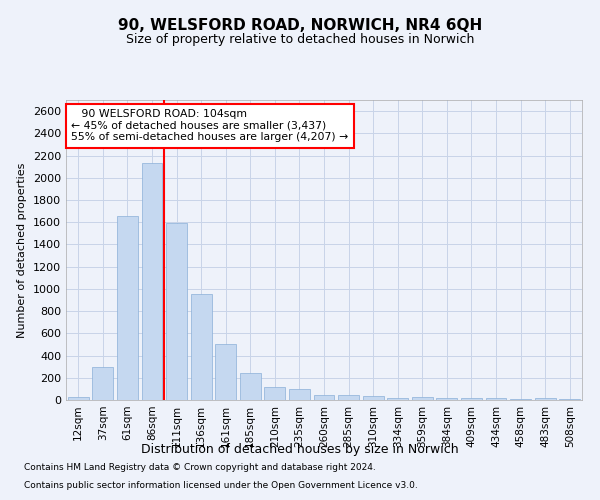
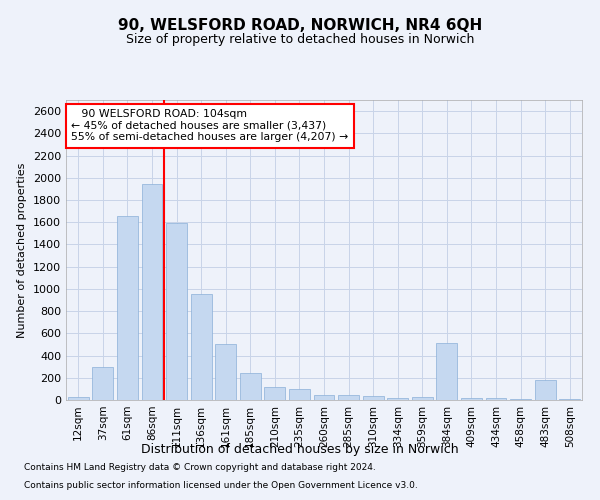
86sqm: 2130 -> 1940
384sqm: 20 -> 510
483sqm: 20 -> 180
